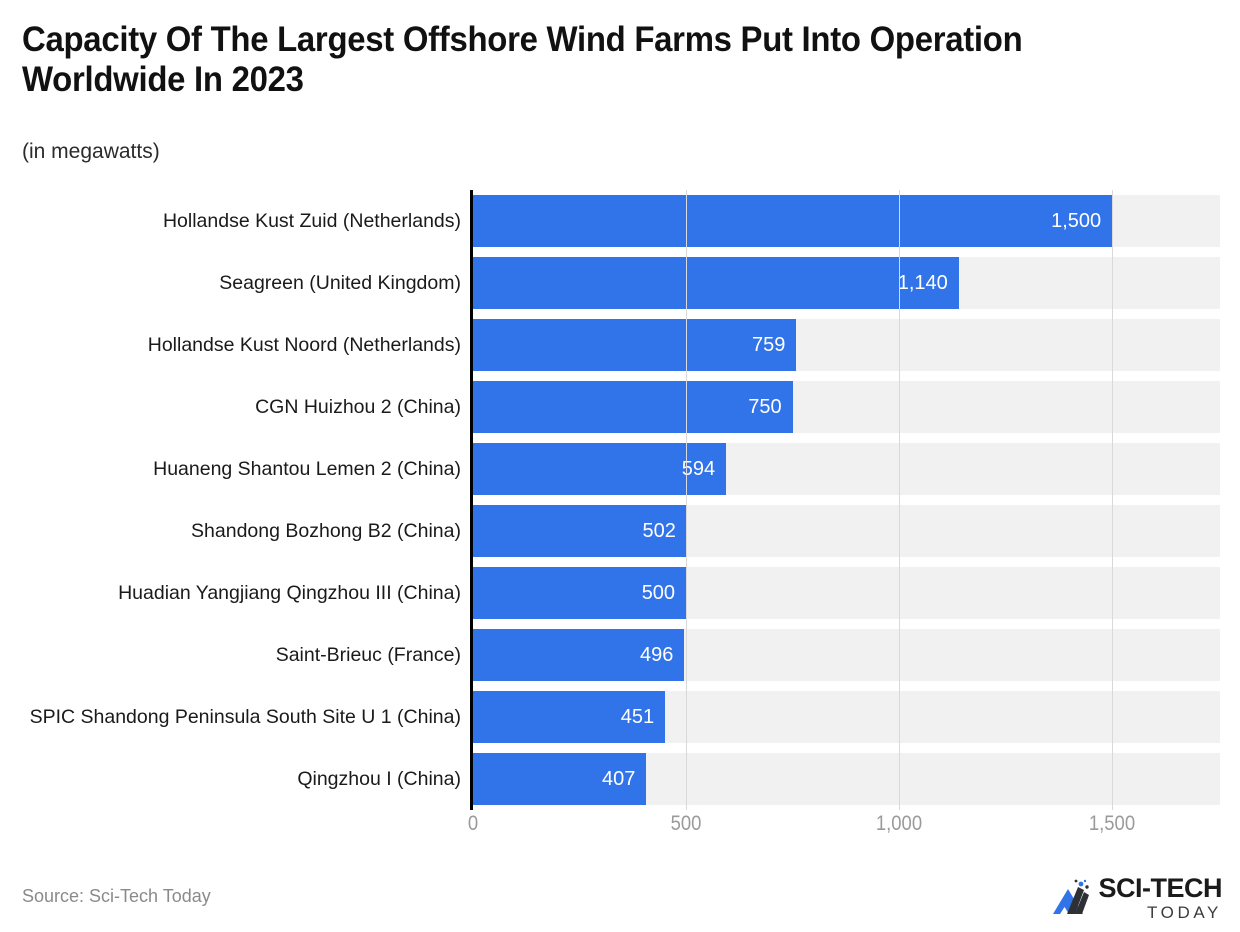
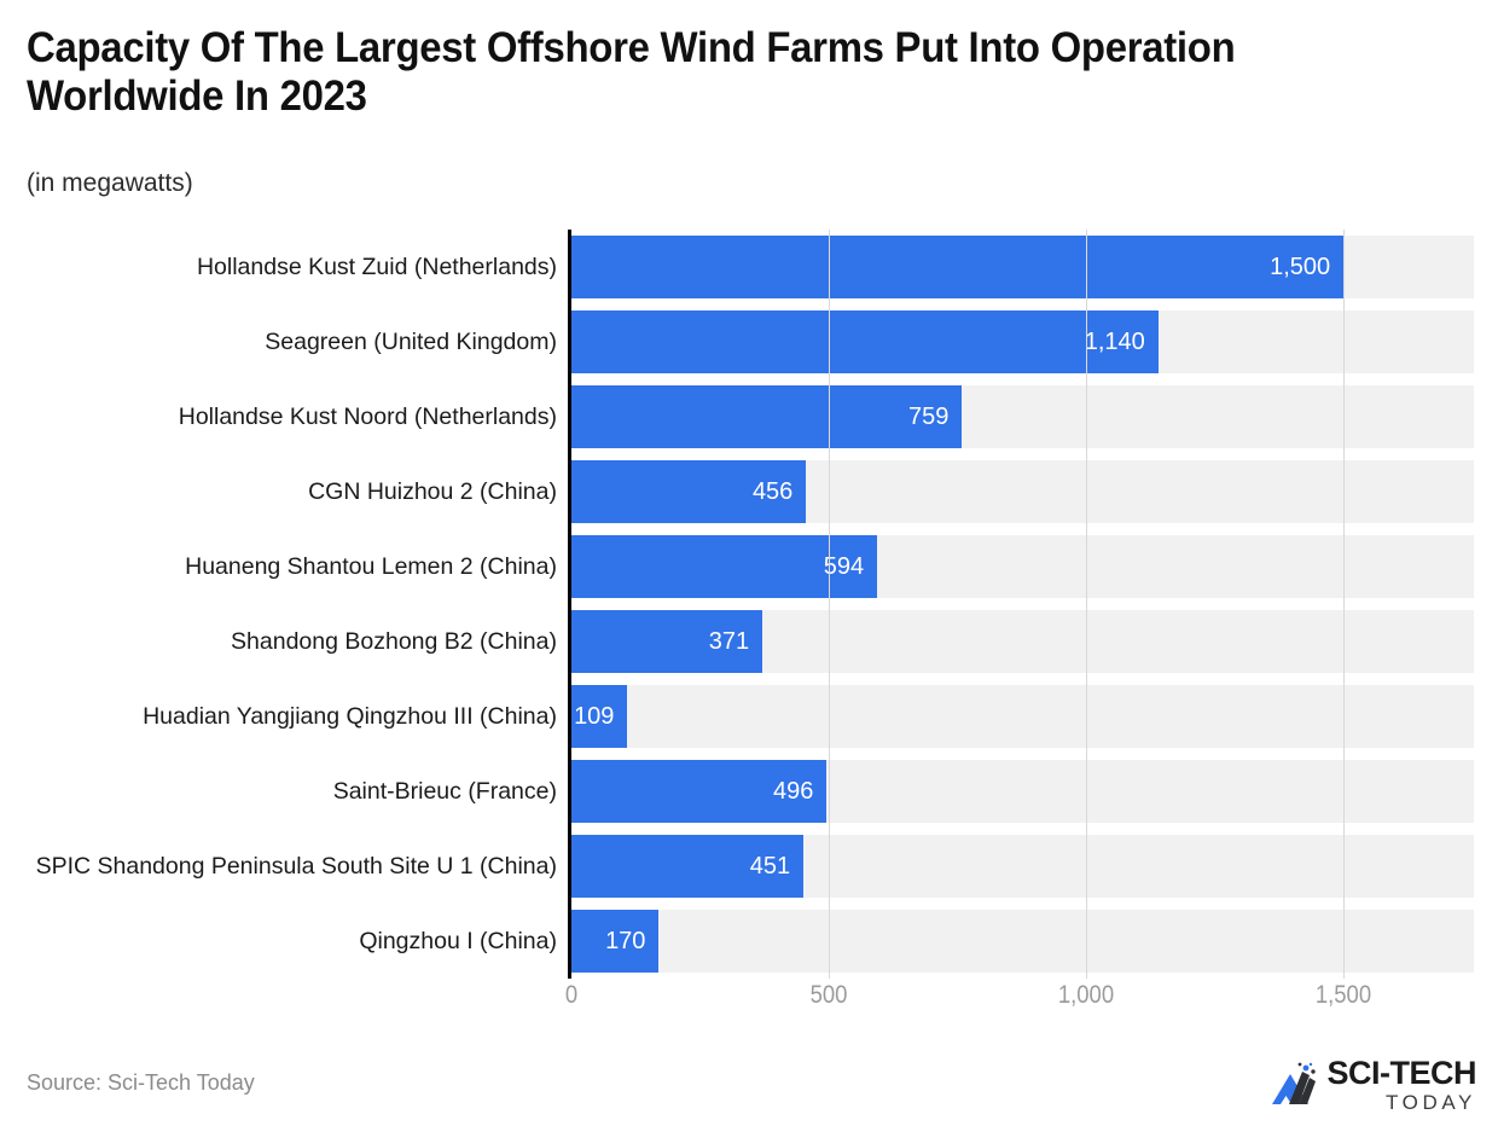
CGN Huizhou 2 (China): 750 -> 456
Shandong Bozhong B2 (China): 502 -> 371
Huadian Yangjiang Qingzhou III (China): 500 -> 109
Qingzhou I (China): 407 -> 170
